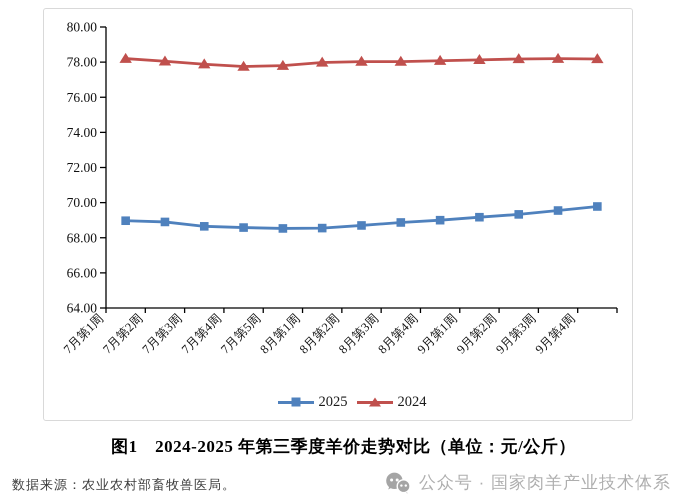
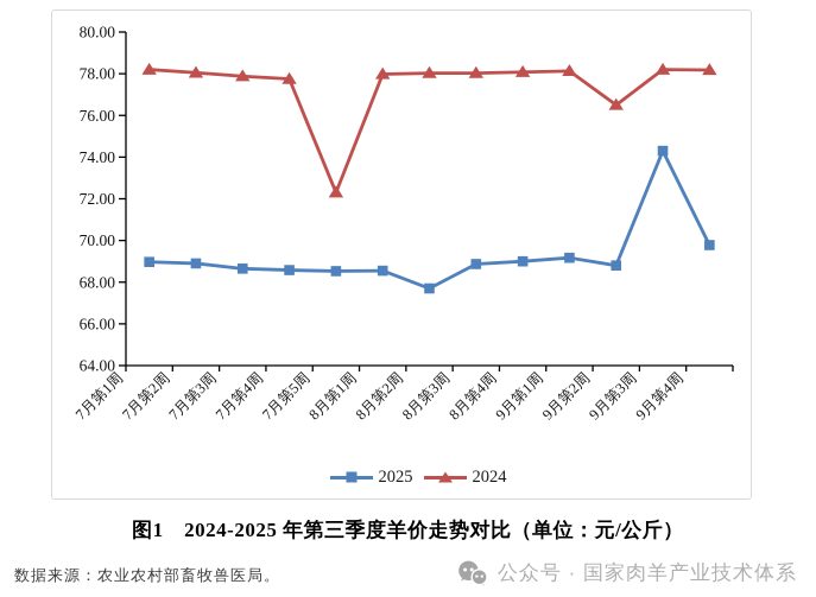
2024/7月第5周: 77.8 -> 72.3
2025/8月第2周: 68.7 -> 67.7
2025/9月第2周: 69.3 -> 68.8
2024/9月第2周: 78.2 -> 76.5
2025/9月第3周: 69.5 -> 74.3
